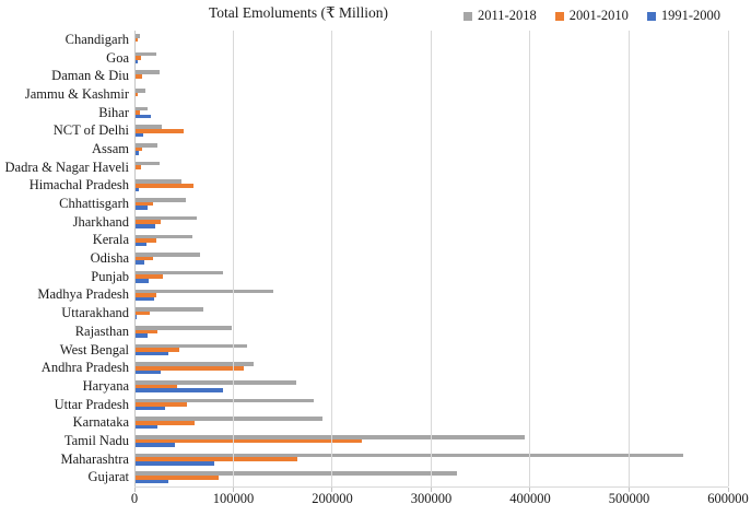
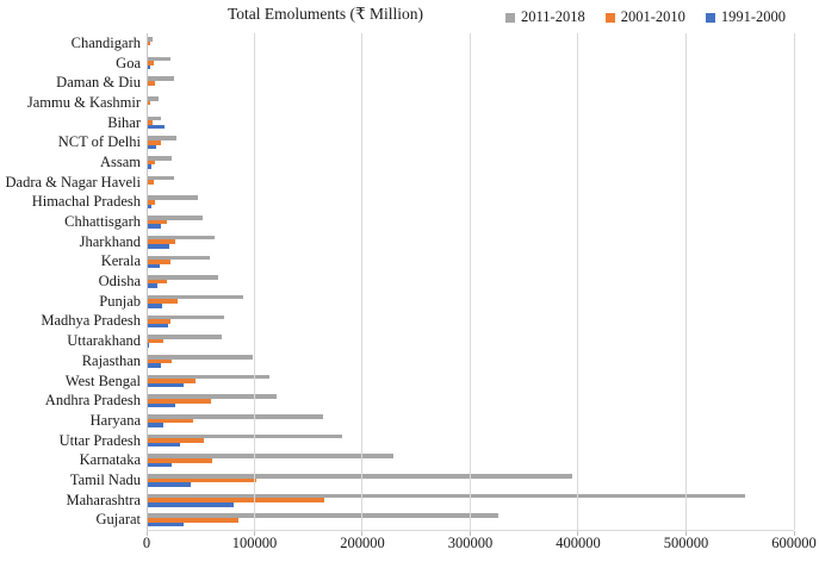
2001-2010/NCT of Delhi: 50000 -> 10000
2001-2010/Himachal Pradesh: 60000 -> 10000
2011-2018/Madhya Pradesh: 140000 -> 70000
2001-2010/Andhra Pradesh: 110000 -> 60000
1991-2000/Haryana: 90000 -> 20000
2011-2018/Karnataka: 190000 -> 230000
2001-2010/Tamil Nadu: 230000 -> 100000
